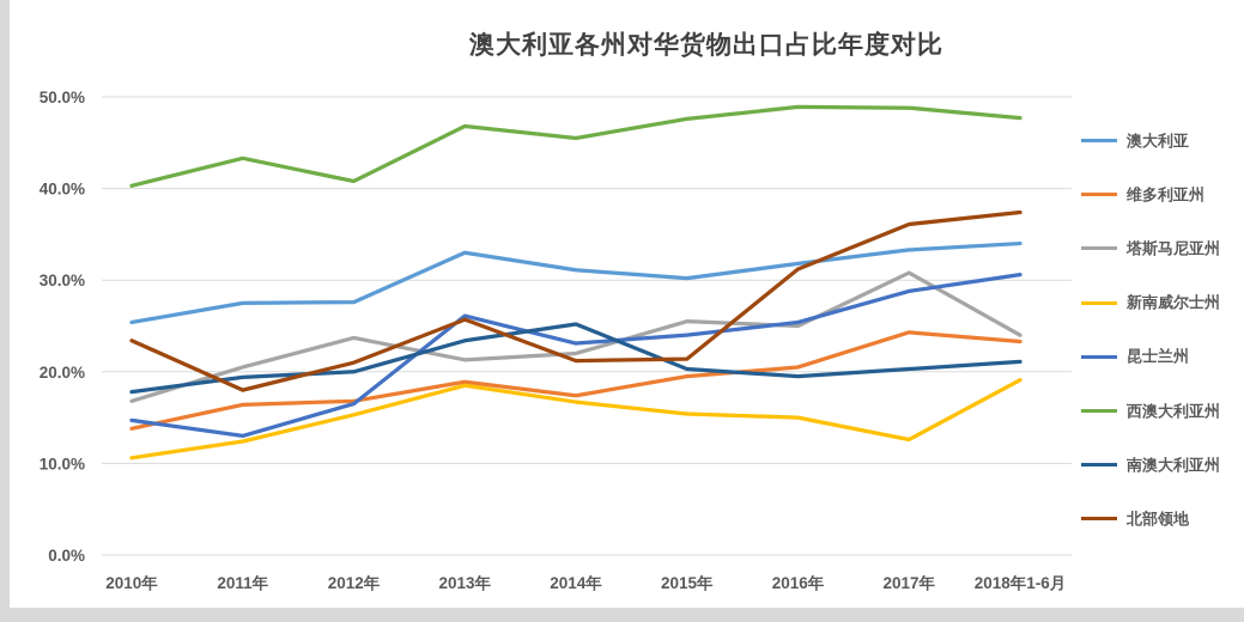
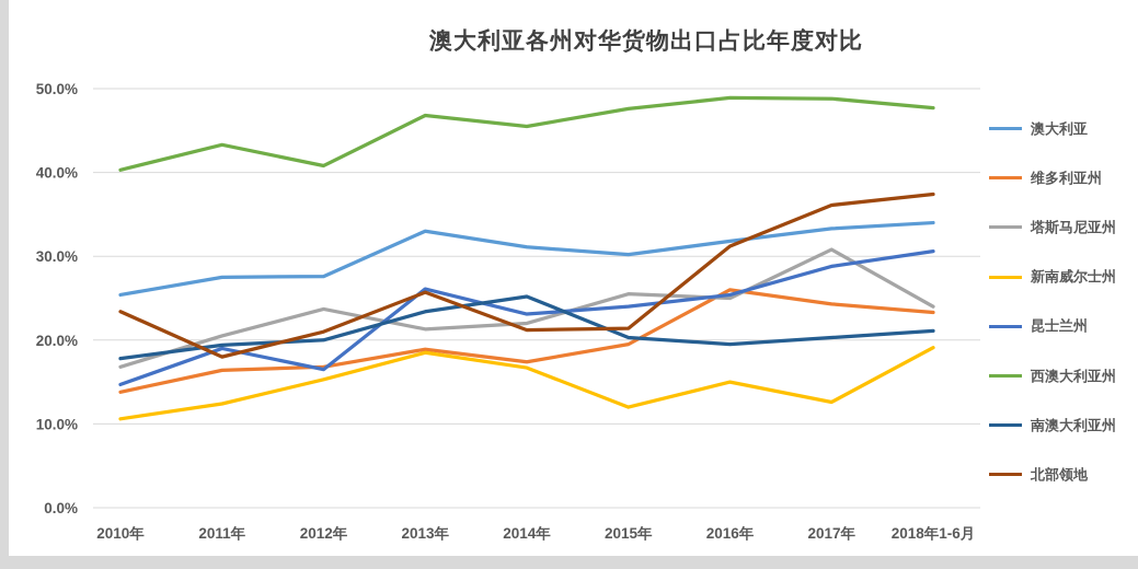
昆士兰州/2011年: 13% -> 19%
新南威尔士州/2015年: 15% -> 12%
维多利亚州/2016年: 20% -> 26%
